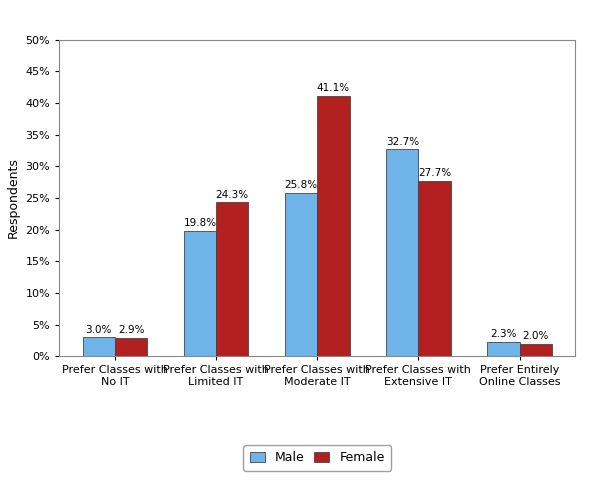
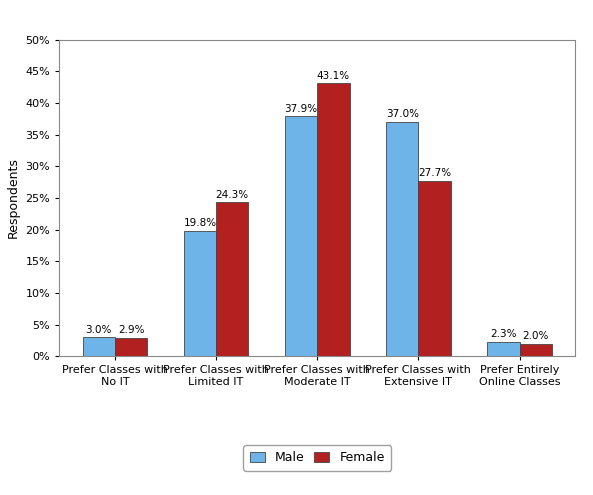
Male/Prefer Classes with Moderate IT: 25.8% -> 37.9%
Female/Prefer Classes with Moderate IT: 41.1% -> 43.1%
Male/Prefer Classes with Extensive IT: 32.7% -> 37.0%
